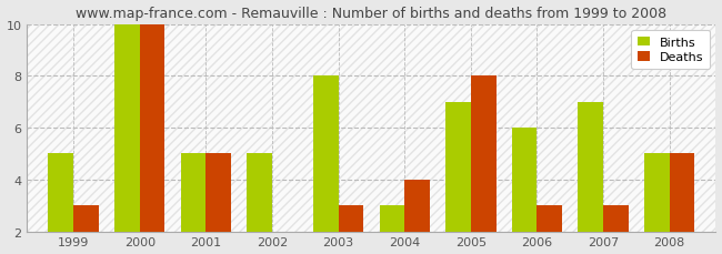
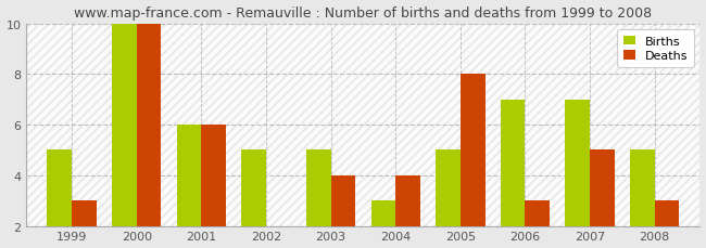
Births/2001: 5 -> 6
Deaths/2001: 5 -> 6
Births/2003: 8 -> 5
Deaths/2003: 3 -> 4
Births/2005: 7 -> 5
Births/2006: 6 -> 7
Deaths/2007: 3 -> 5
Deaths/2008: 5 -> 3
